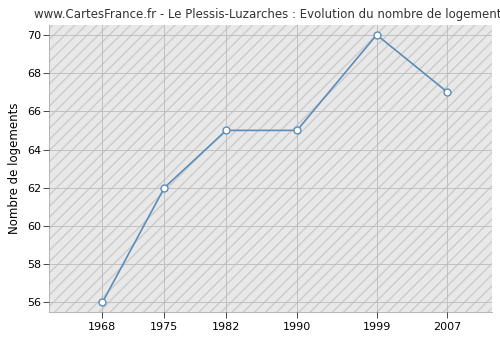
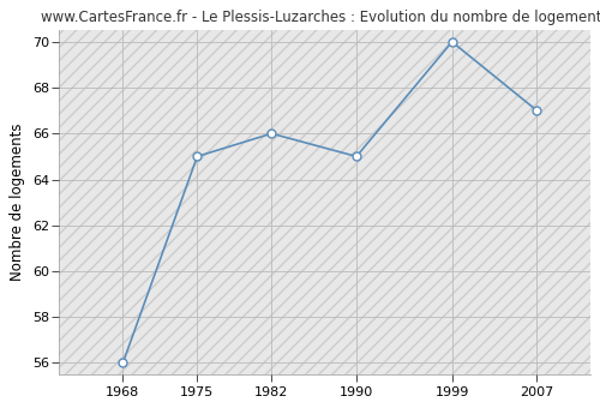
1975: 62 -> 65
1982: 65 -> 66
